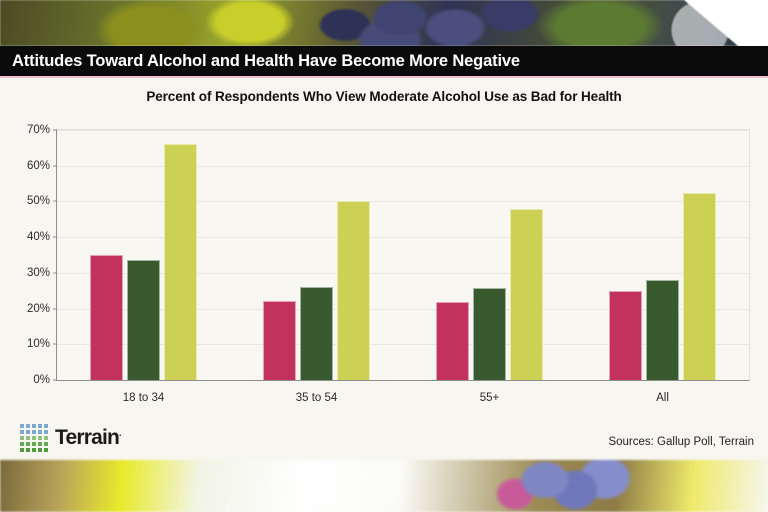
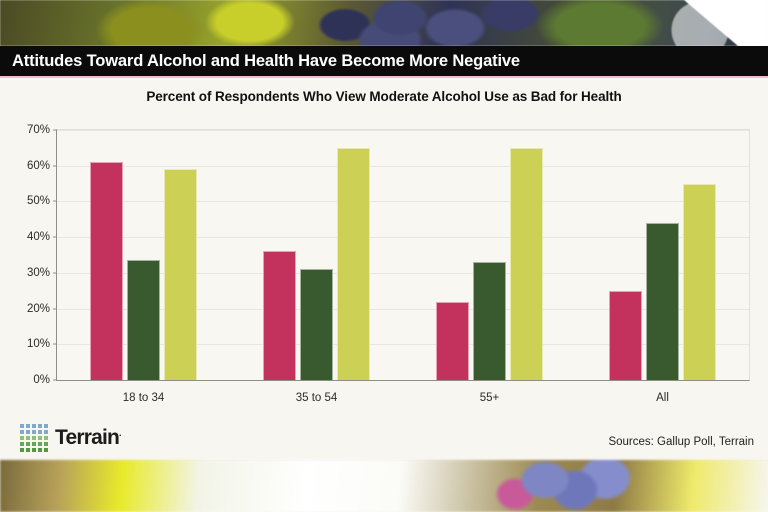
2011/18 to 34: 35% -> 61%
2025/18 to 34: 66% -> 59%
2011/35 to 54: 22% -> 36%
2018/35 to 54: 26% -> 31%
2025/35 to 54: 50% -> 65%
2018/55+: 26% -> 33%
2025/55+: 48% -> 65%
2018/All: 28% -> 44%
2025/All: 52% -> 55%
